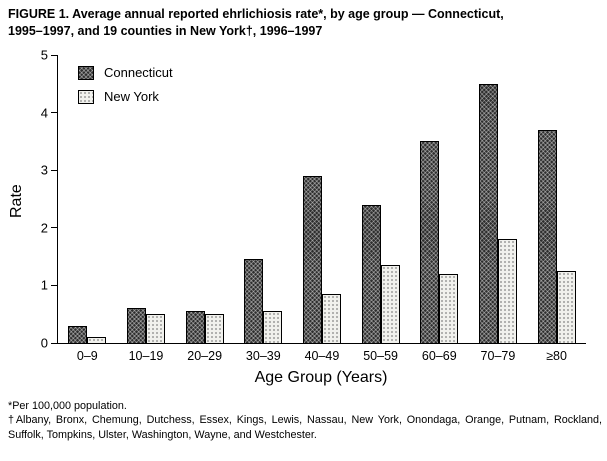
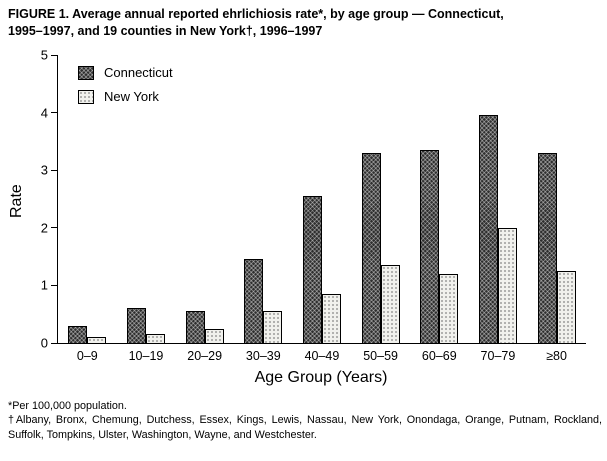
New York/10–19: 0.5 -> 0.1
New York/20–29: 0.5 -> 0.2
Connecticut/40–49: 2.9 -> 2.5
Connecticut/50–59: 2.4 -> 3.3
Connecticut/60–69: 3.5 -> 3.4
Connecticut/70–79: 4.5 -> 4.0
New York/70–79: 1.8 -> 2.0
Connecticut/≥80: 3.7 -> 3.3
